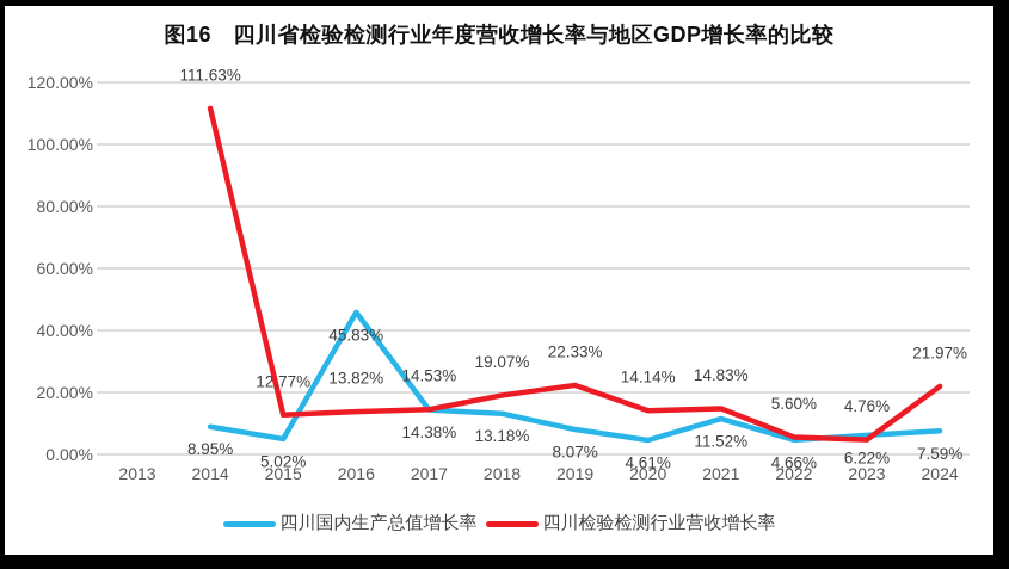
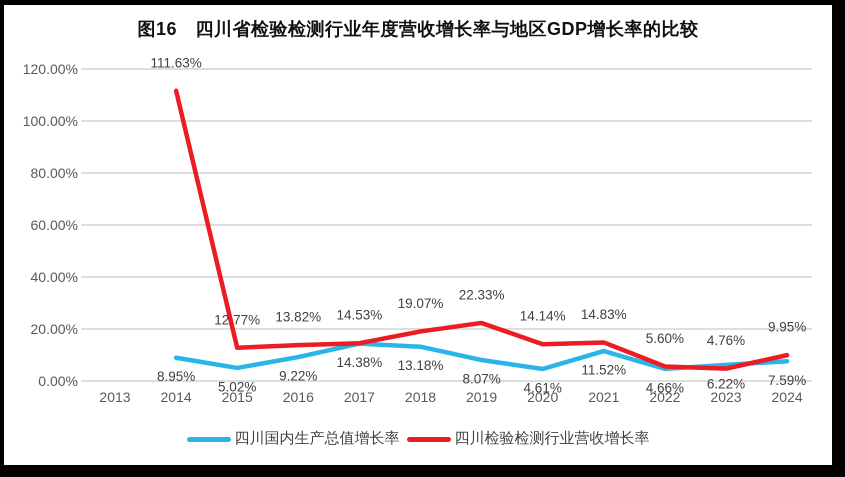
四川国内生产总值增长率/2016: 45.83% -> 9.22%
四川检验检测行业营收增长率/2024: 21.97% -> 9.95%
